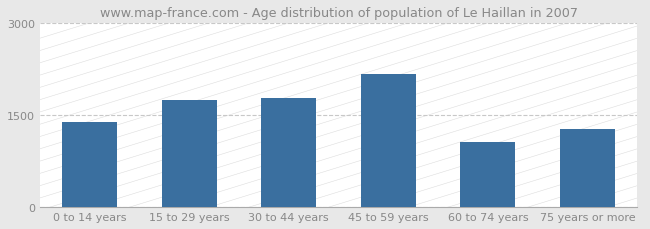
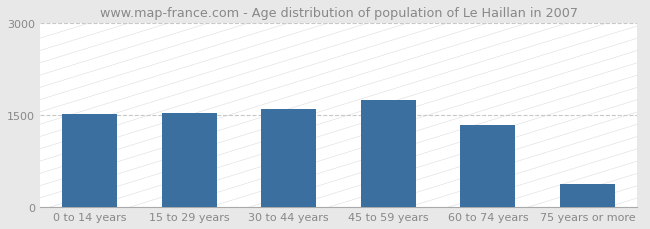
0 to 14 years: 1380 -> 1510
15 to 29 years: 1740 -> 1530
30 to 44 years: 1780 -> 1600
45 to 59 years: 2160 -> 1750
60 to 74 years: 1060 -> 1340
75 years or more: 1280 -> 370
